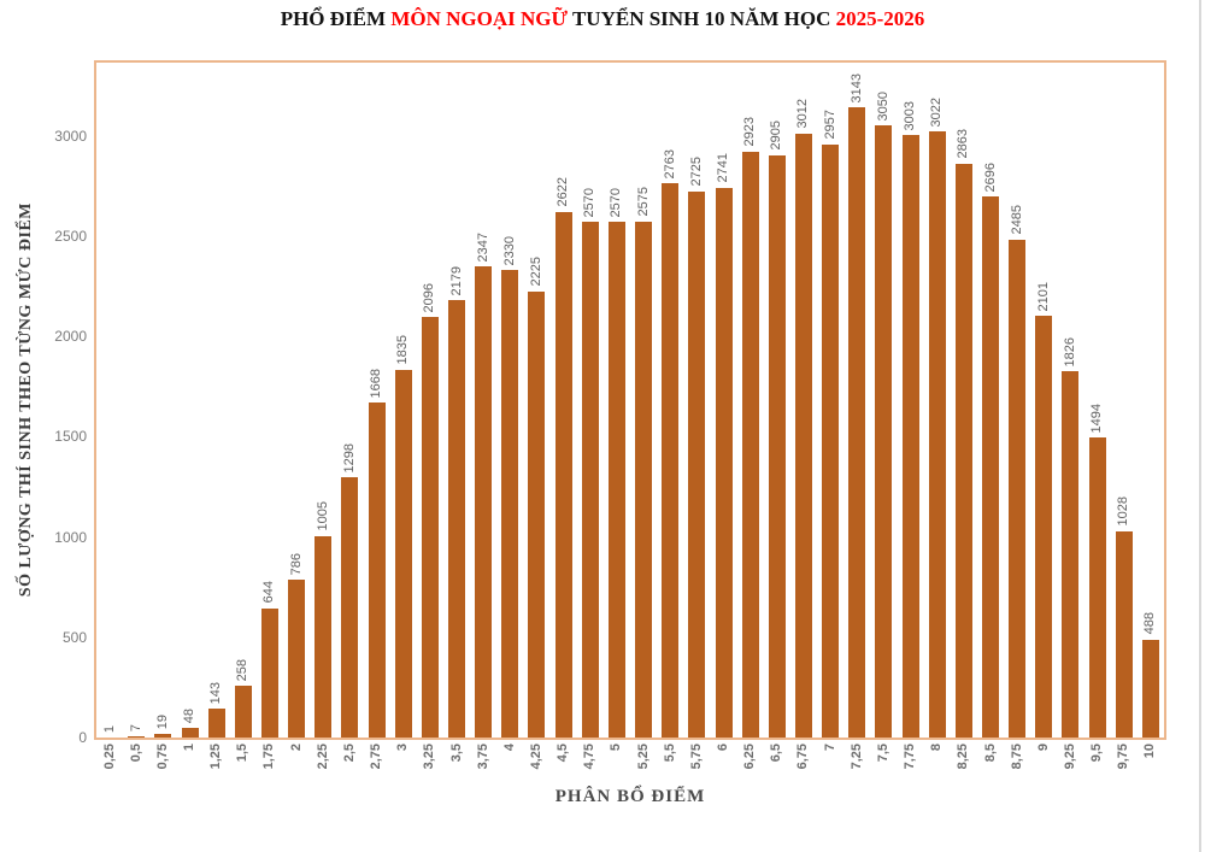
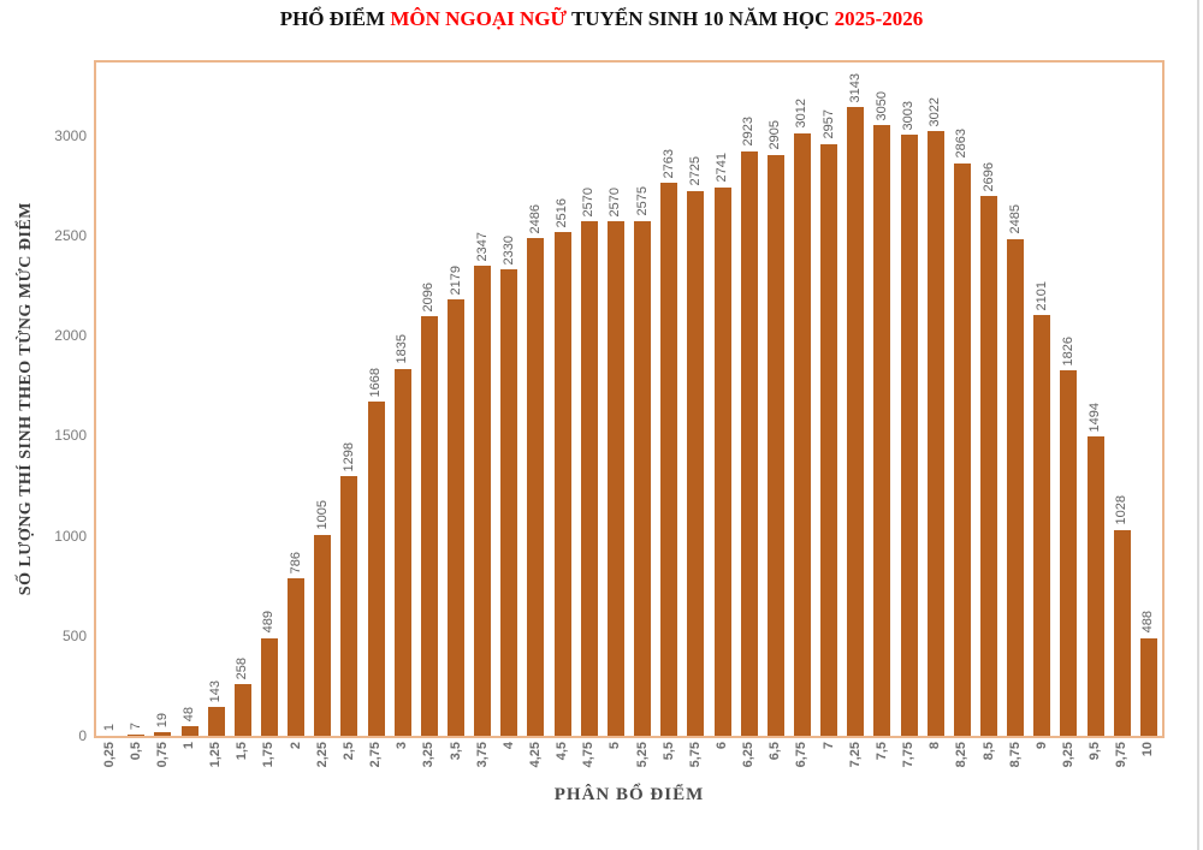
1,75: 644 -> 489
4,25: 2225 -> 2486
4,5: 2622 -> 2516
